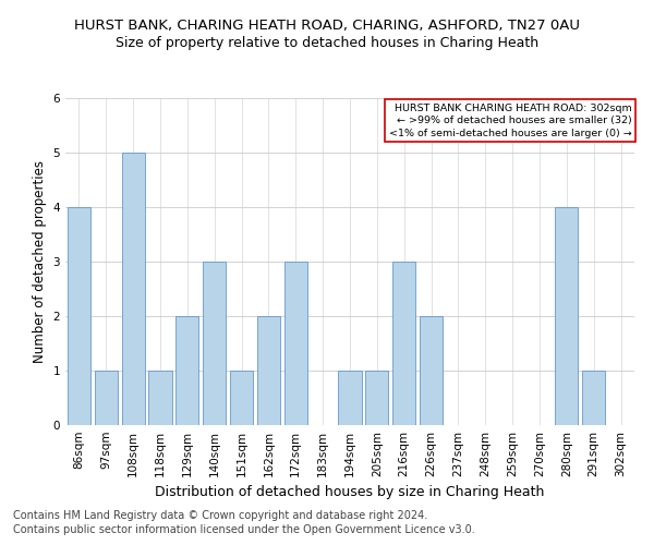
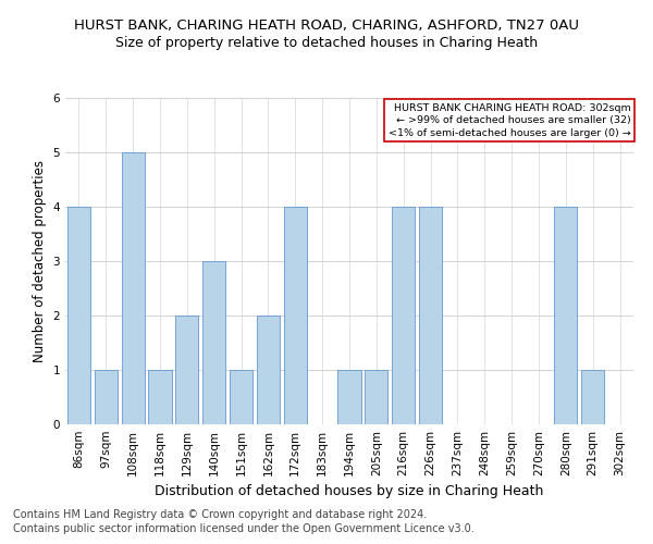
172sqm: 3 -> 4
216sqm: 3 -> 4
226sqm: 2 -> 4
